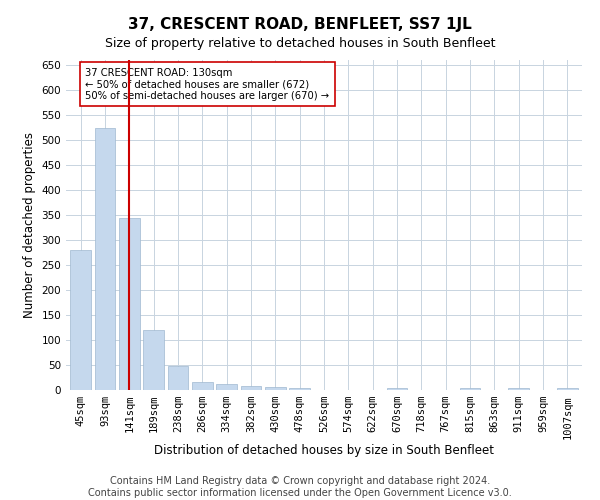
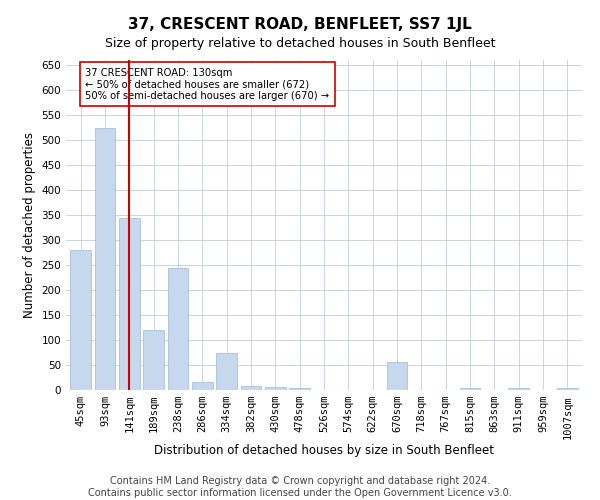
238sqm: 48 -> 244
334sqm: 12 -> 74
670sqm: 5 -> 56
